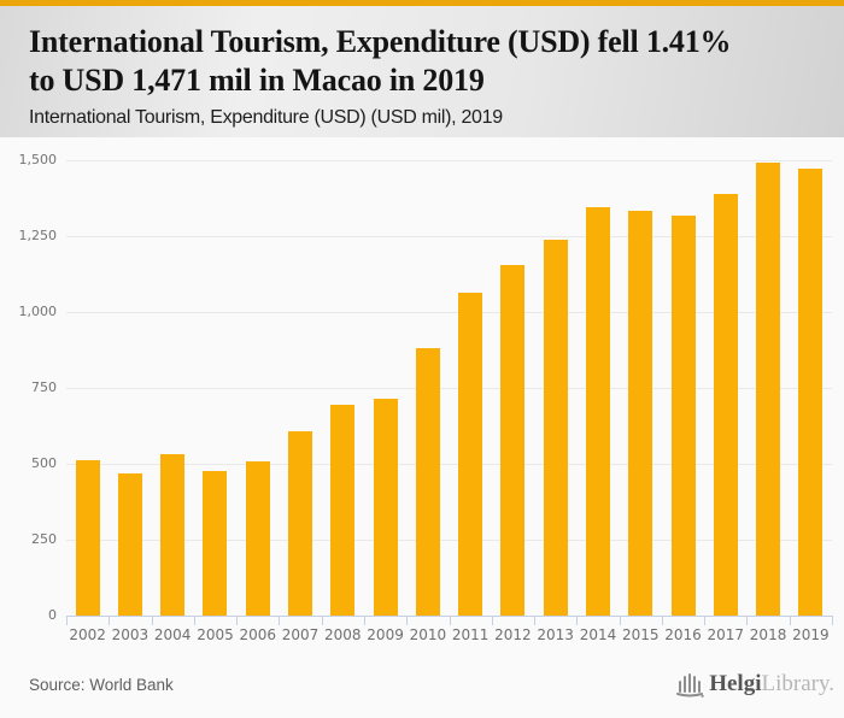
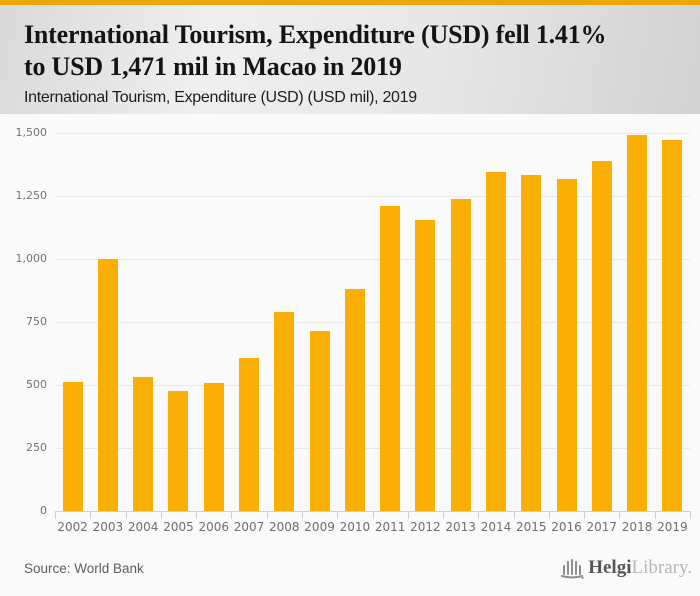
2003: 470 -> 1000
2008: 690 -> 790
2011: 1060 -> 1210
